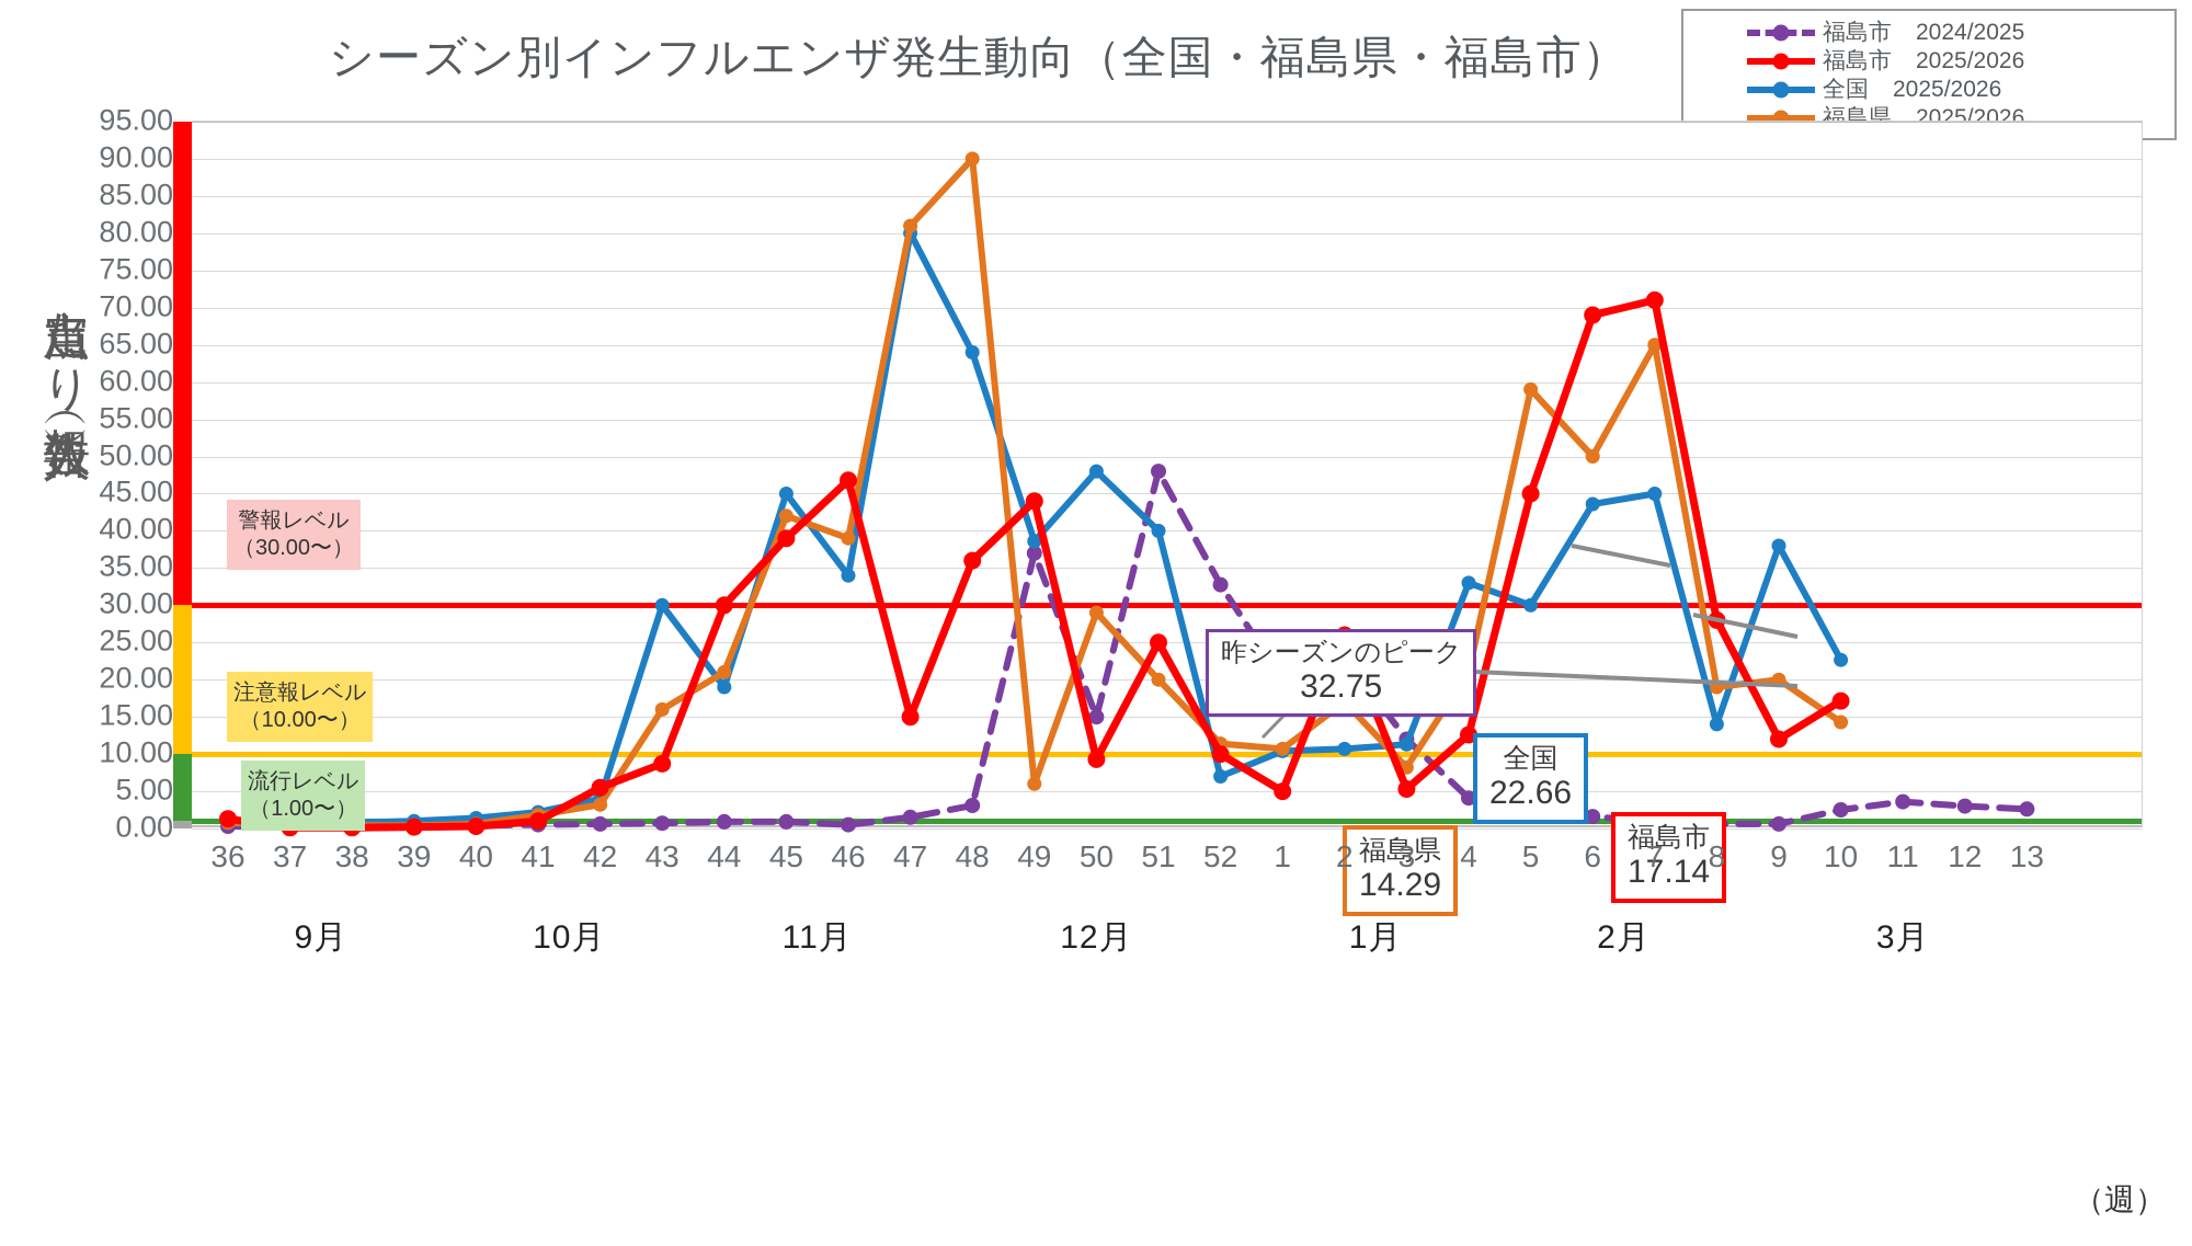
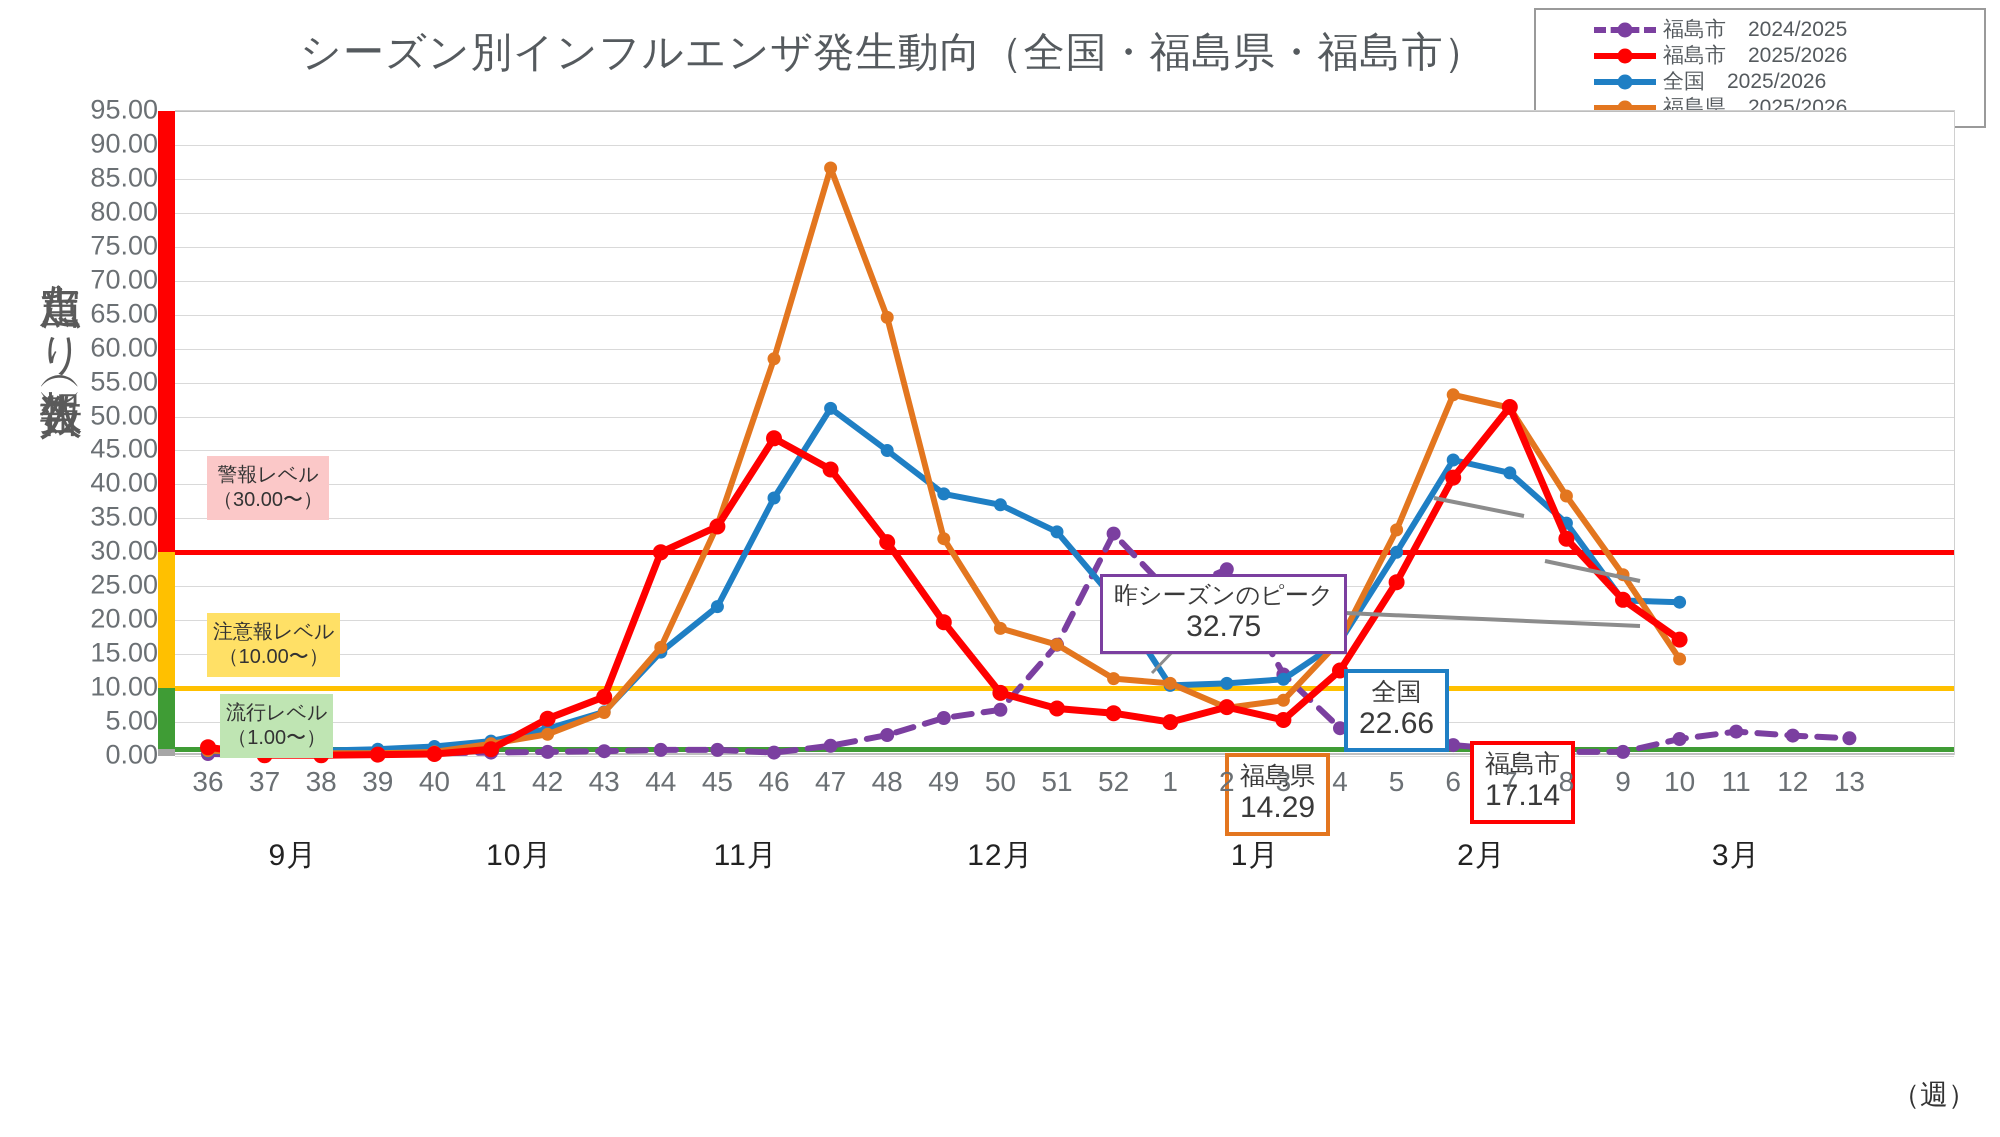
全国 2025/2026/43: 30 -> 6
福島県 2025/2026/43: 16 -> 6
全国 2025/2026/44: 19 -> 15
福島県 2025/2026/44: 21 -> 16
福島市 2025/2026/45: 39 -> 34
全国 2025/2026/45: 45 -> 22
福島県 2025/2026/45: 42 -> 34
全国 2025/2026/46: 34 -> 38
福島県 2025/2026/46: 39 -> 58
福島市 2025/2026/47: 15 -> 42
全国 2025/2026/47: 80 -> 51
福島県 2025/2026/47: 81 -> 87
福島市 2025/2026/48: 36 -> 32
全国 2025/2026/48: 64 -> 45
福島県 2025/2026/48: 90 -> 65
福島市 2024/2025/49: 37 -> 6
福島市 2025/2026/49: 44 -> 20
福島県 2025/2026/49: 6 -> 32
福島市 2024/2025/50: 15 -> 7
全国 2025/2026/50: 48 -> 37
福島県 2025/2026/50: 29 -> 19
福島市 2024/2025/51: 48 -> 16
福島市 2025/2026/51: 25 -> 7
全国 2025/2026/51: 40 -> 33
福島県 2025/2026/51: 20 -> 16
福島市 2025/2026/52: 10 -> 6
全国 2025/2026/52: 7 -> 23
福島市 2024/2025/1: 20 -> 24
福島市 2024/2025/2: 23 -> 28
福島市 2025/2026/2: 26 -> 7
福島県 2025/2026/2: 17 -> 7
全国 2025/2026/4: 33 -> 17
福島県 2025/2026/4: 21 -> 17
福島市 2025/2026/5: 45 -> 26
福島県 2025/2026/5: 59 -> 33
福島市 2025/2026/6: 69 -> 41
福島県 2025/2026/6: 50 -> 53
福島市 2025/2026/7: 71 -> 51
全国 2025/2026/7: 45 -> 42
福島県 2025/2026/7: 65 -> 51
福島市 2025/2026/8: 28 -> 32
全国 2025/2026/8: 14 -> 34
福島県 2025/2026/8: 19 -> 38
福島市 2025/2026/9: 12 -> 23
全国 2025/2026/9: 38 -> 23
福島県 2025/2026/9: 20 -> 27
